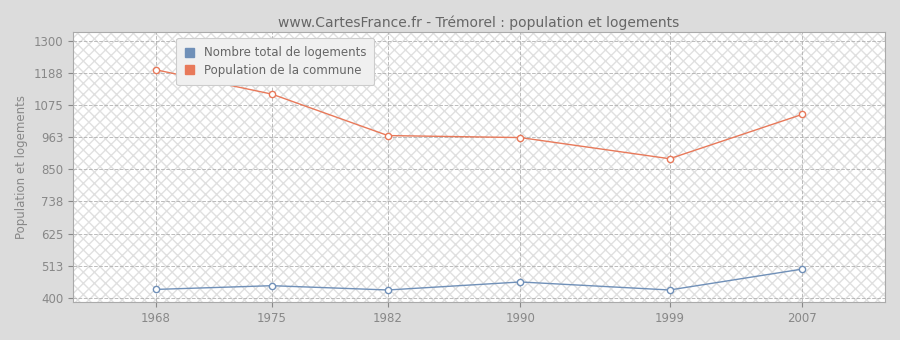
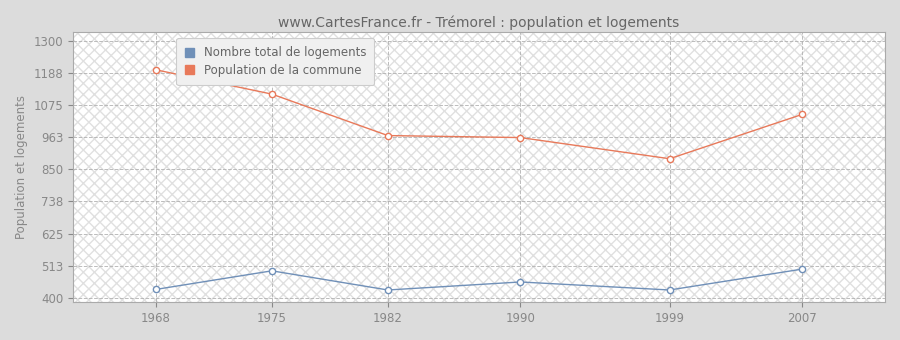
Nombre total de logements/1975: 443 -> 495
